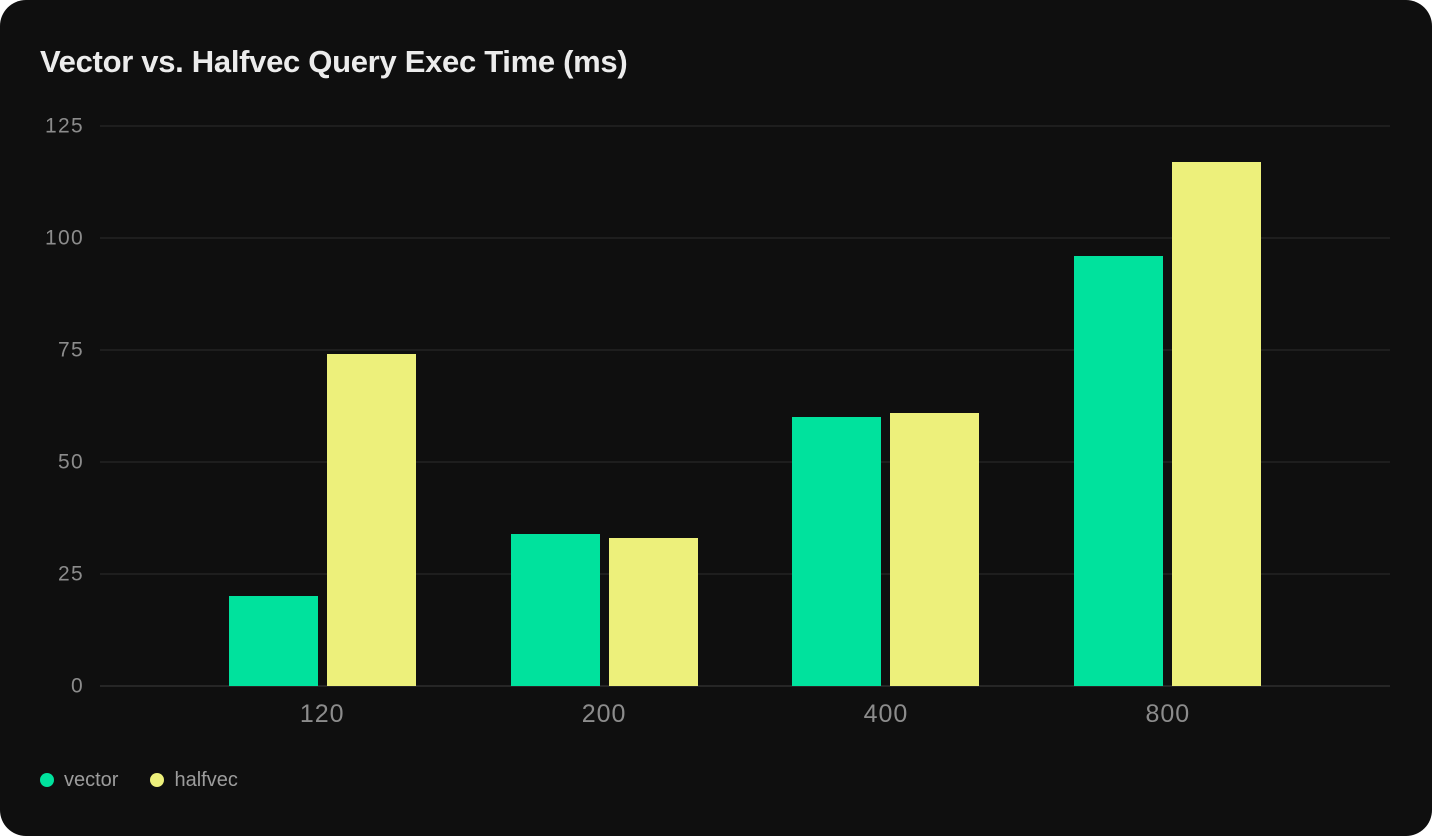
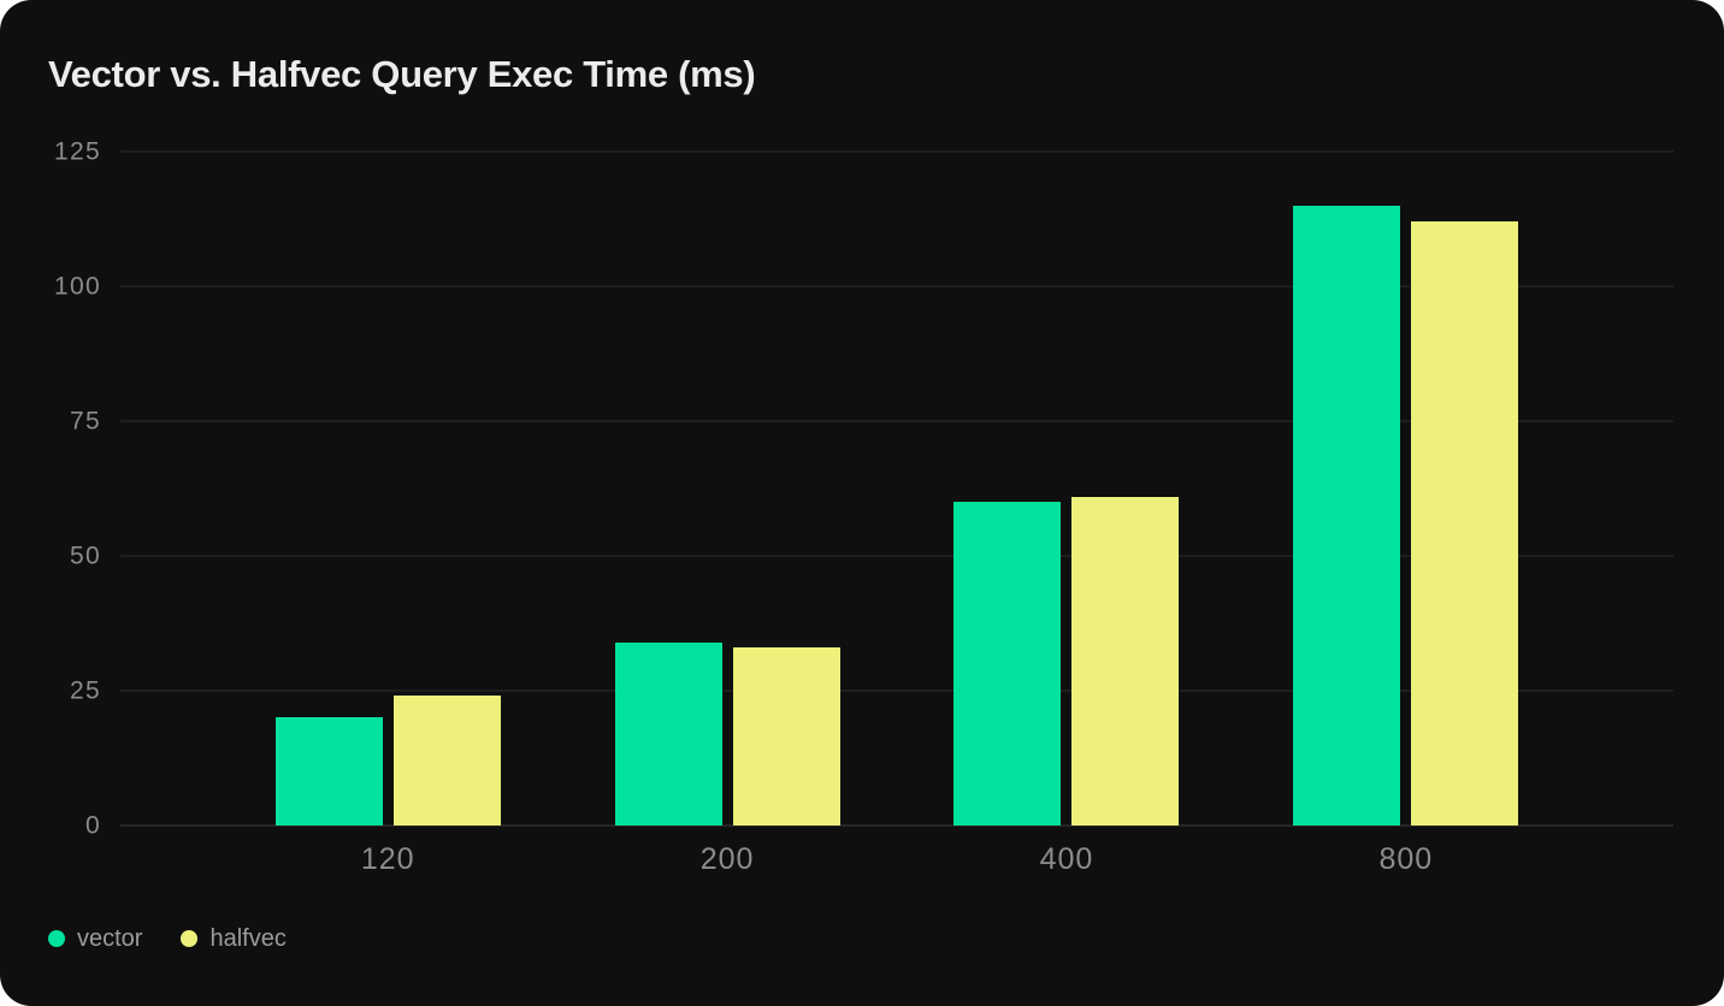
halfvec/120: 74 -> 24
vector/800: 96 -> 115
halfvec/800: 117 -> 112
